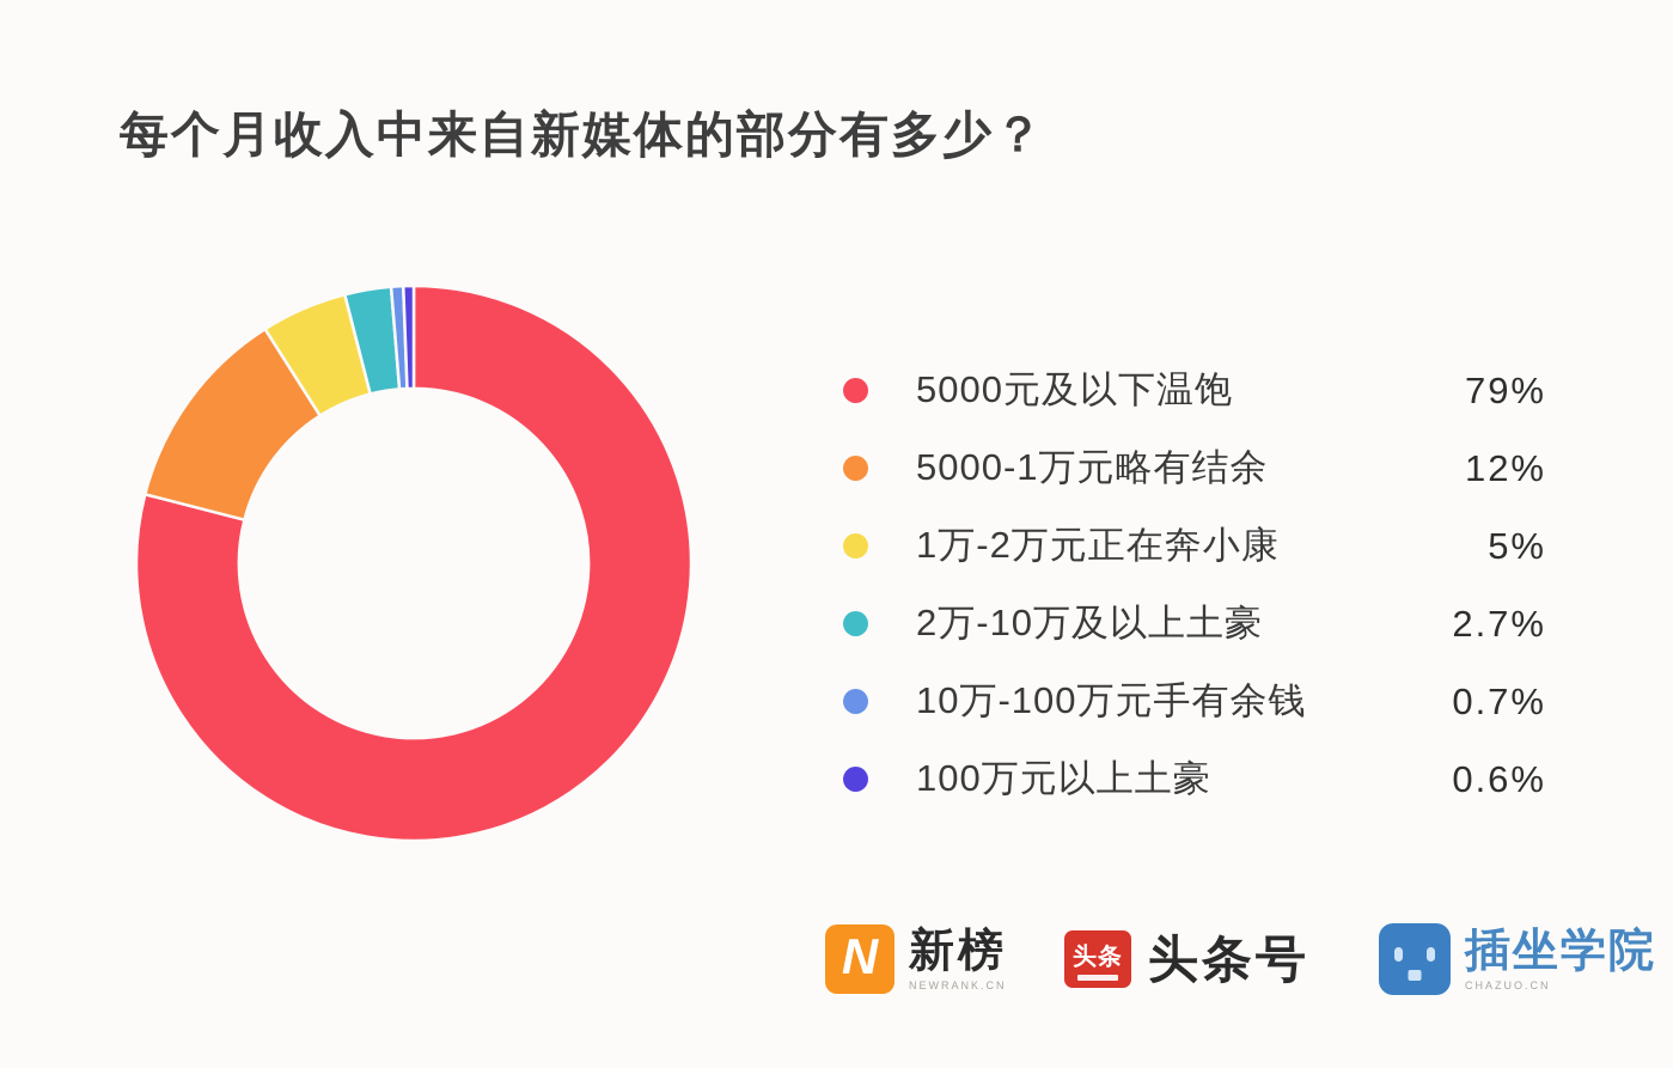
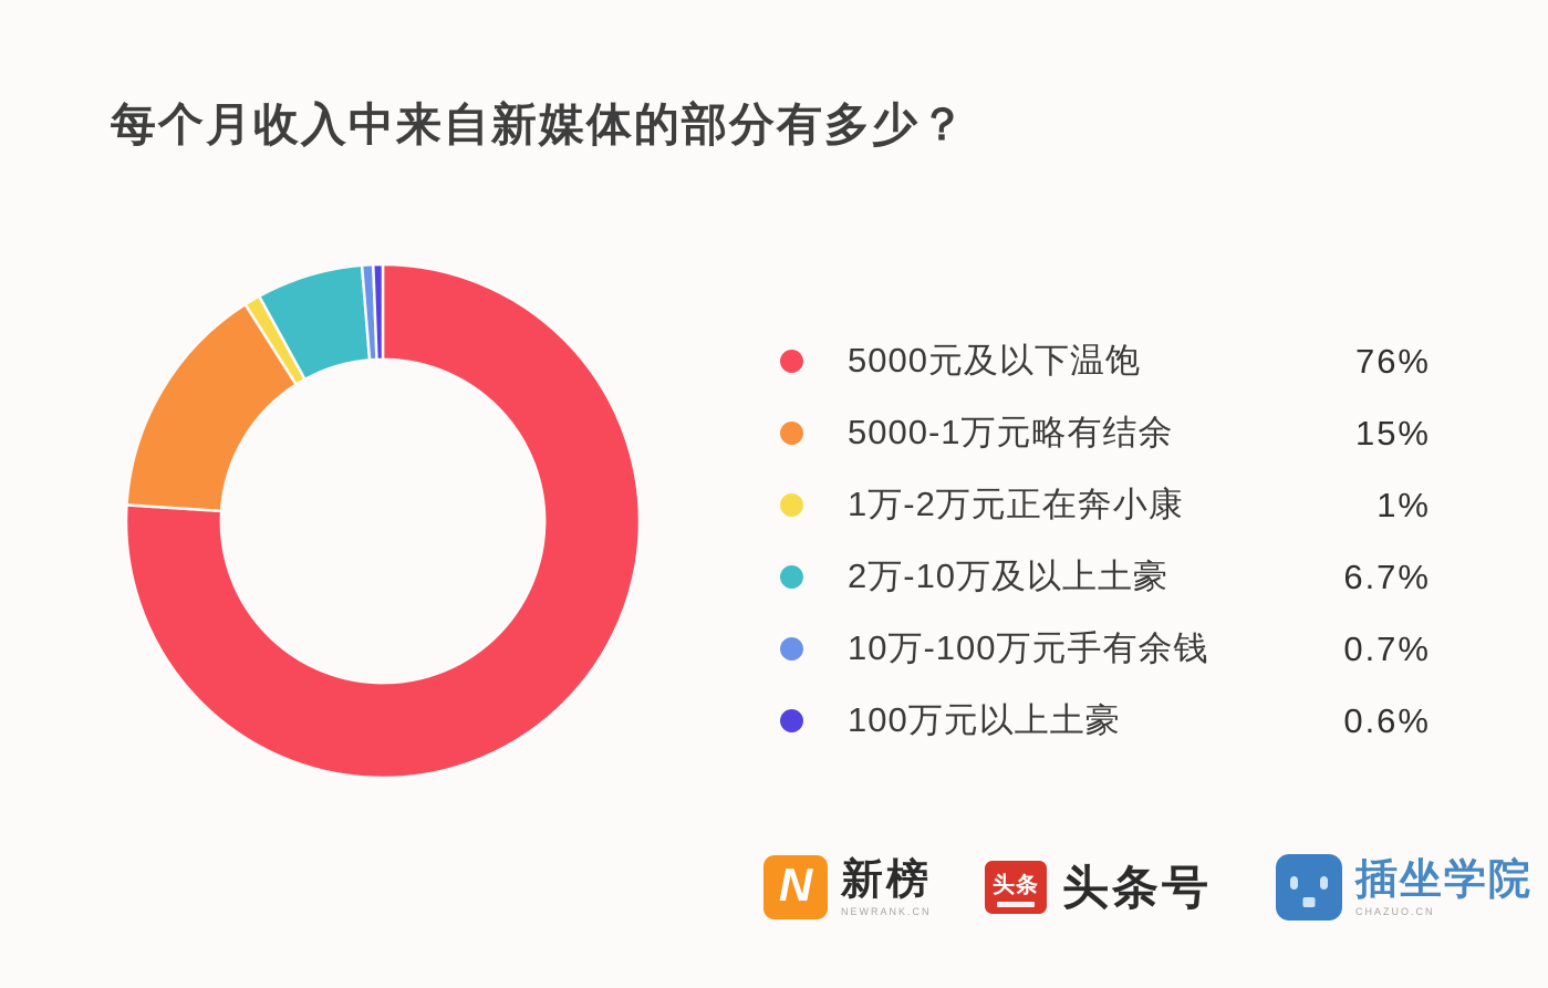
5000元及以下温饱: 79% -> 76%
5000-1万元略有结余: 12% -> 15%
1万-2万元正在奔小康: 5% -> 1%
2万-10万及以上土豪: 2.7% -> 6.7%
